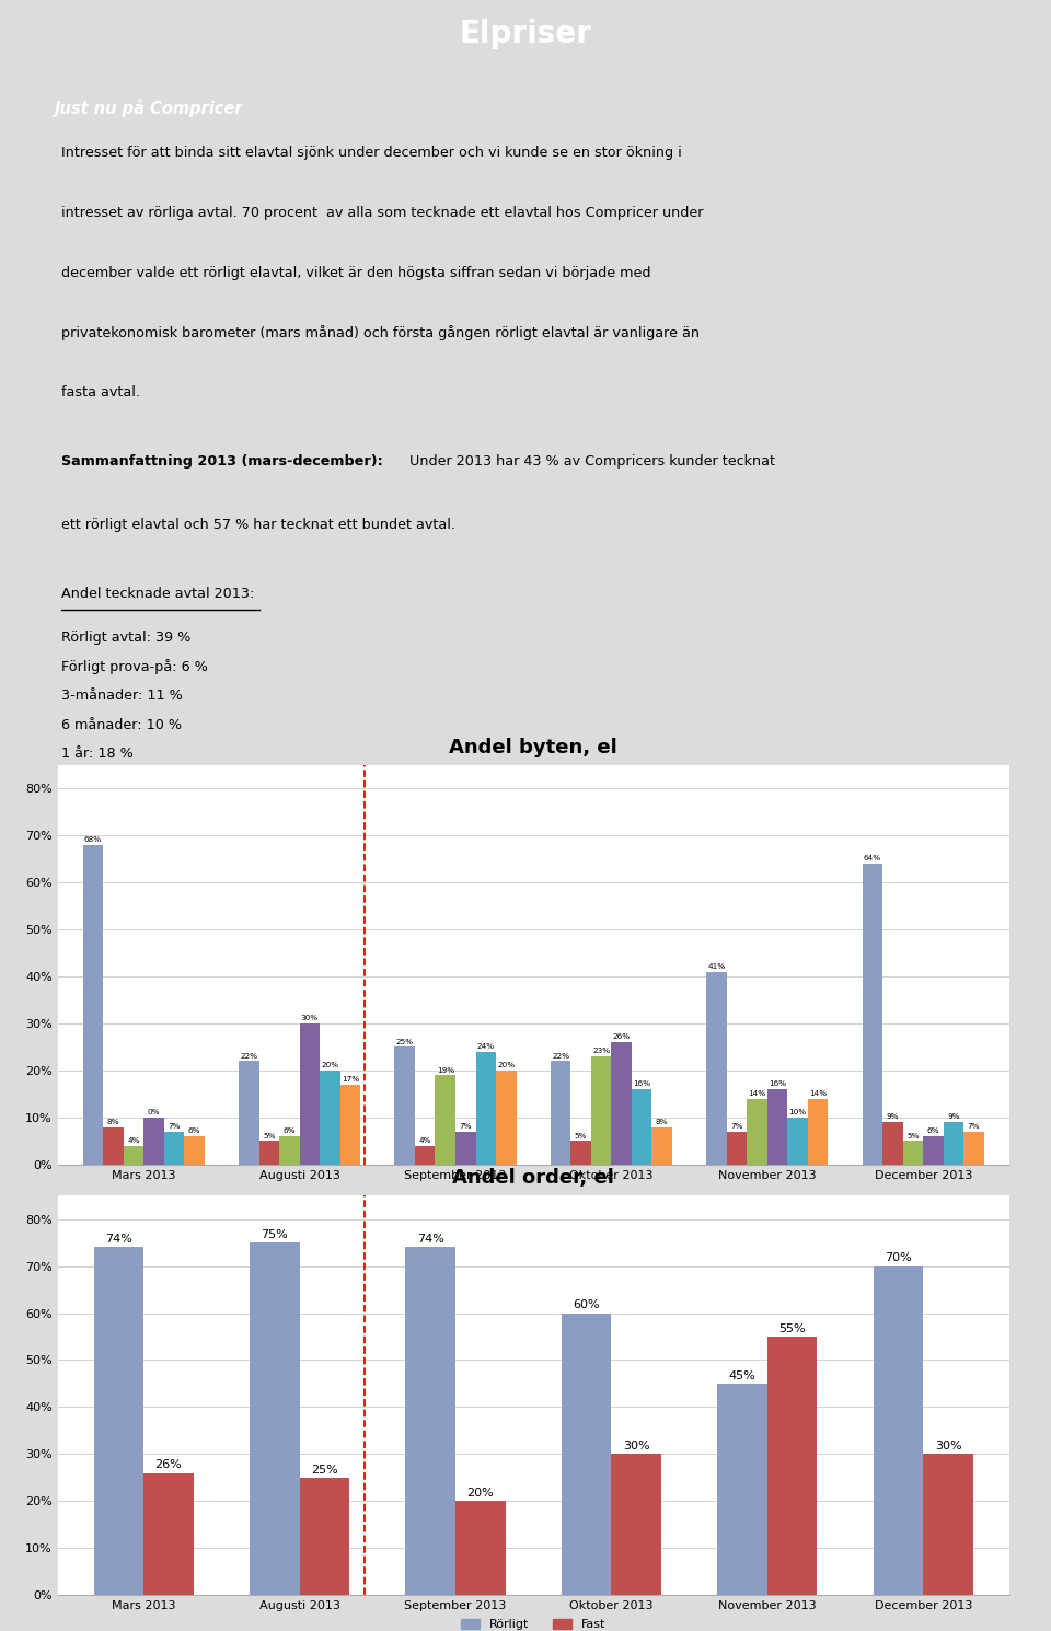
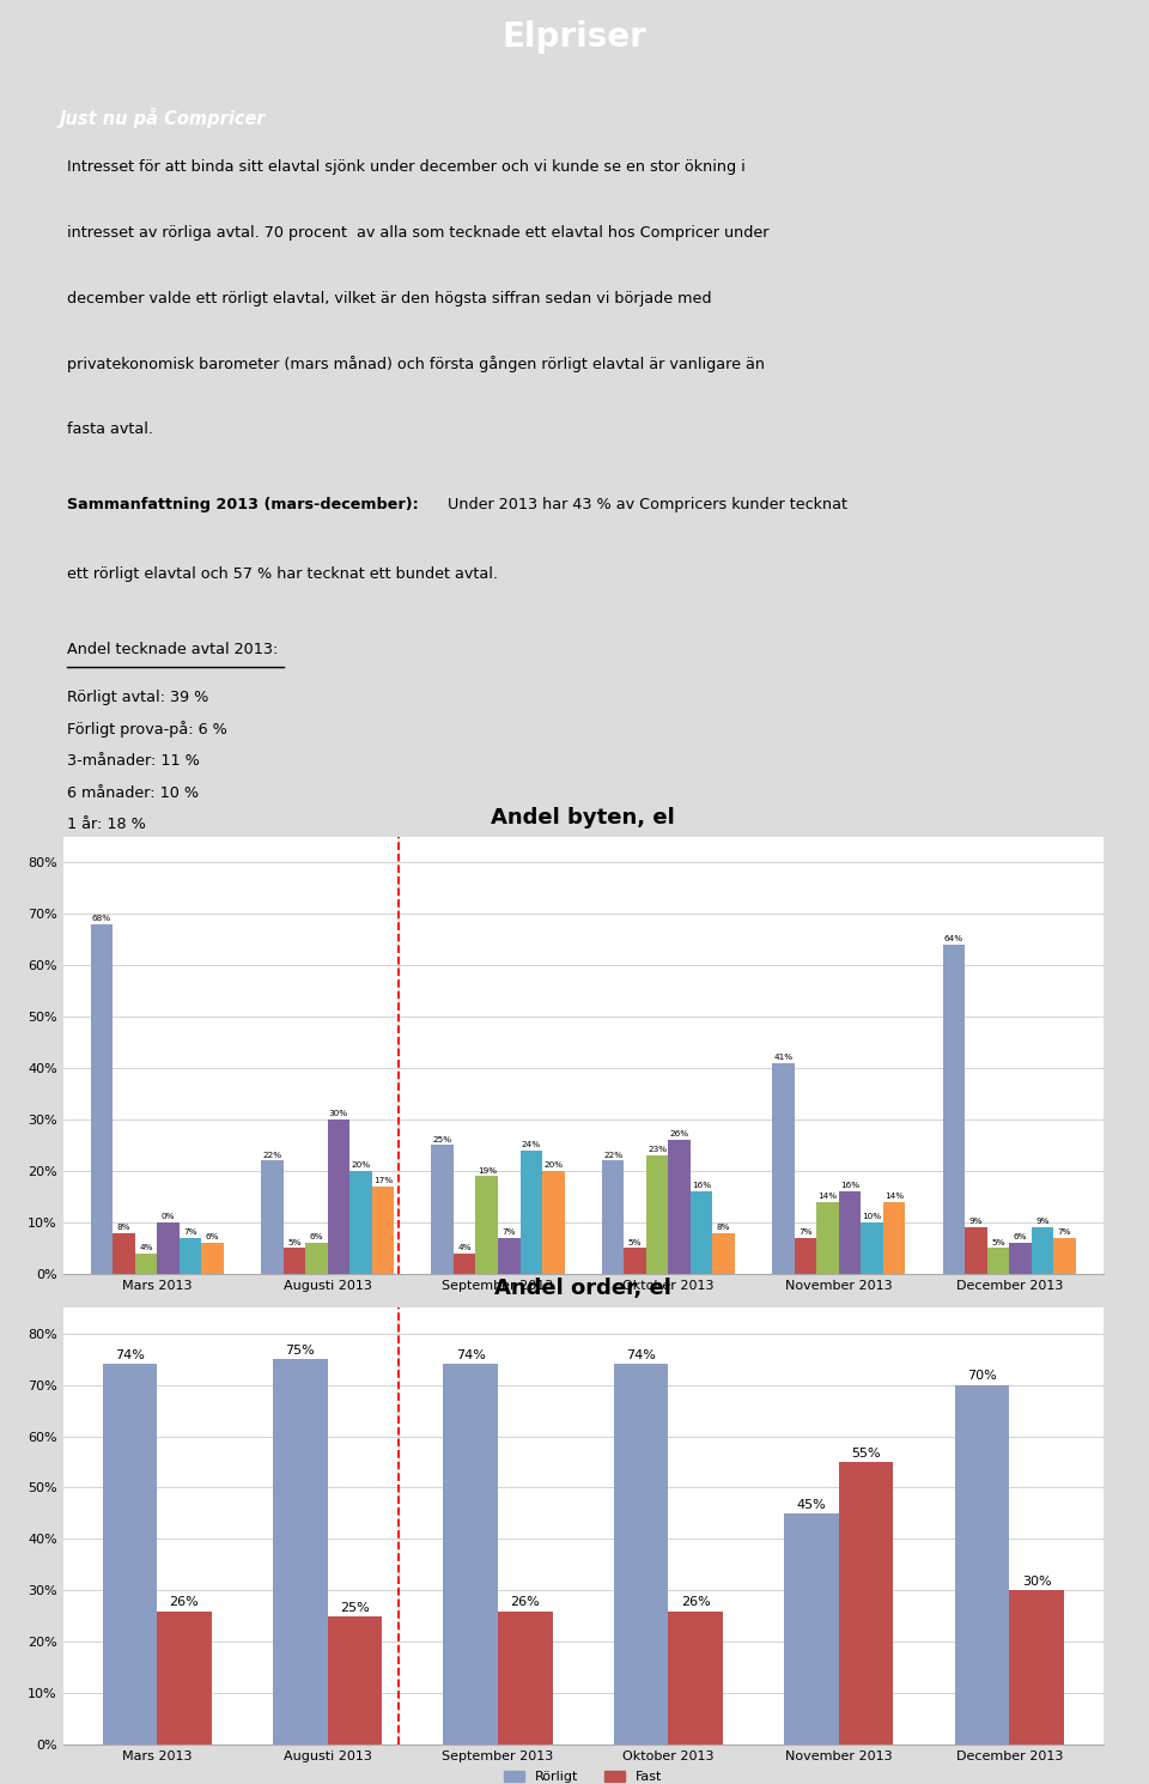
Fast/September 2013: 20% -> 26%
Rörligt/Oktober 2013: 60% -> 74%
Fast/Oktober 2013: 30% -> 26%
